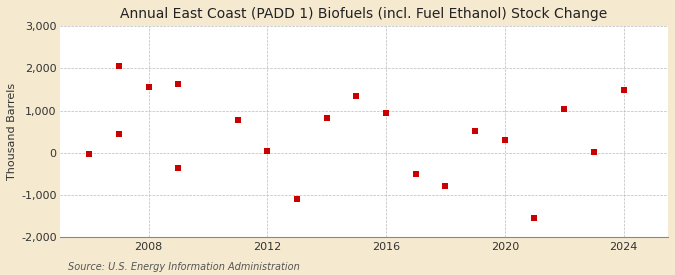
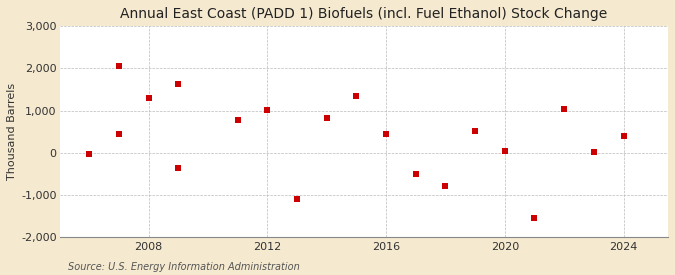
2008: 1,550 -> 1,300
2012: 50 -> 1,010
2016: 950 -> 460
2020: 300 -> 50
2024: 1,500 -> 390
